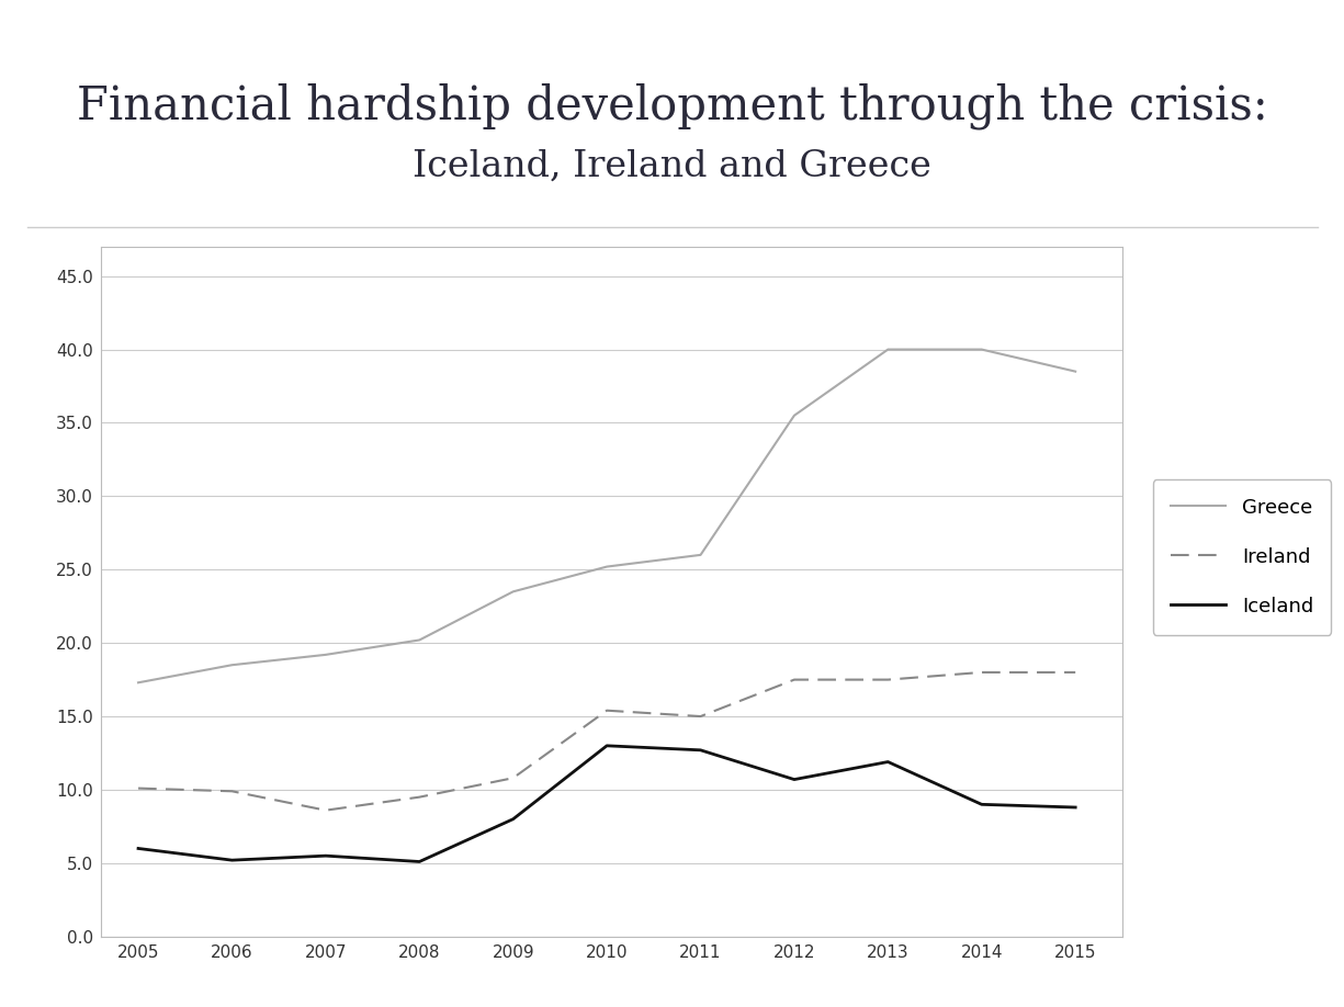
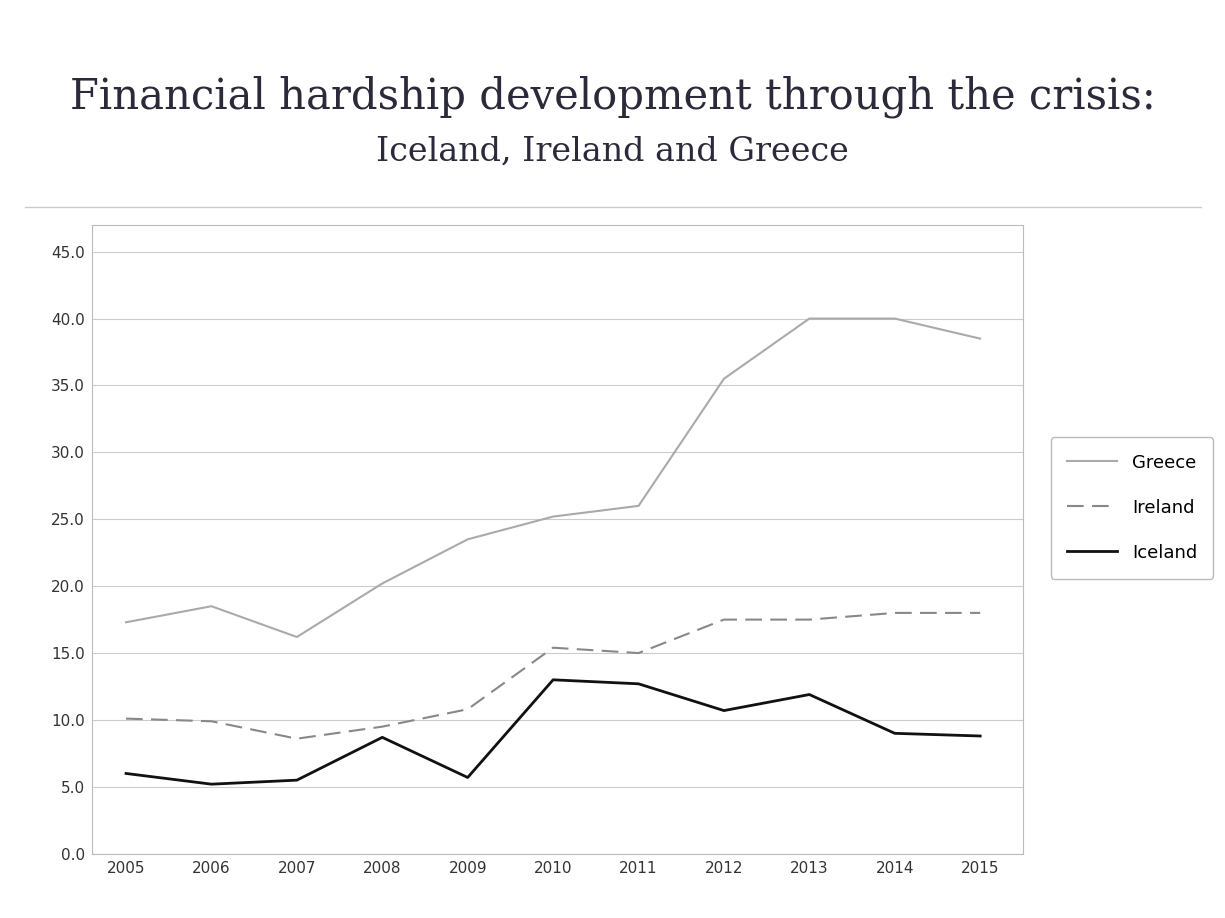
Greece/2007: 19.2 -> 16.2
Iceland/2008: 5.1 -> 8.7
Iceland/2009: 8.0 -> 5.7
